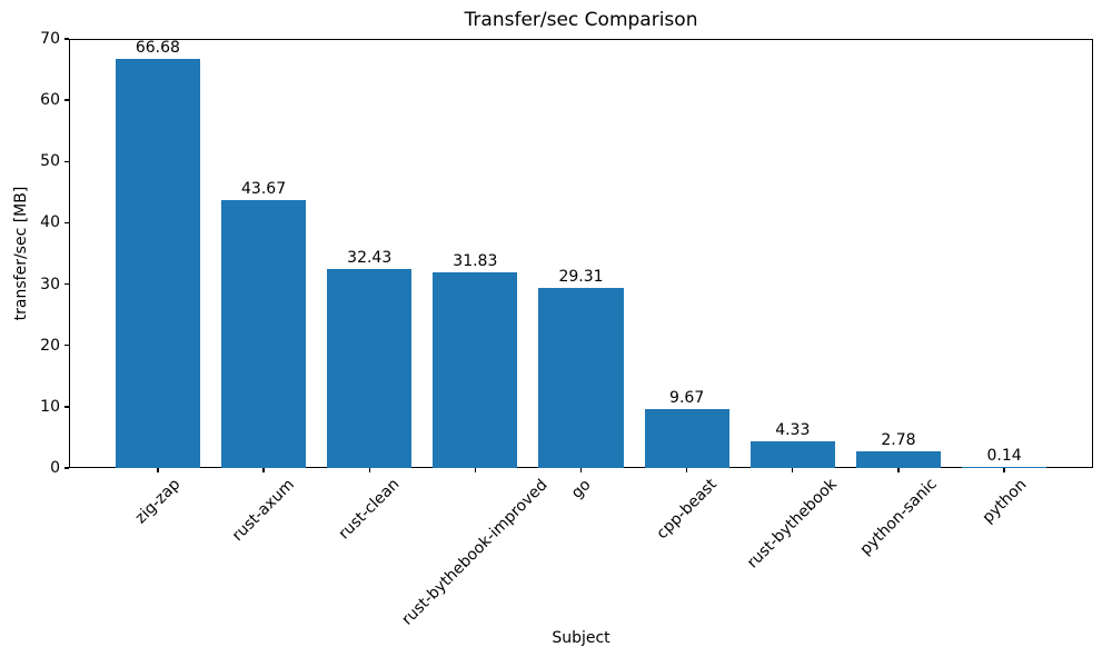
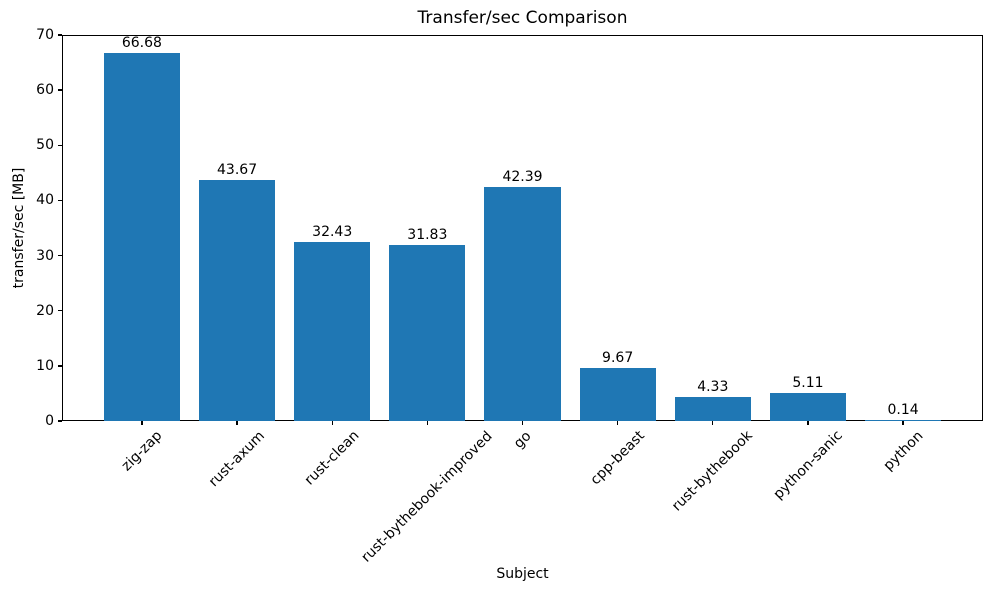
go: 29.31 -> 42.39
python-sanic: 2.78 -> 5.11
